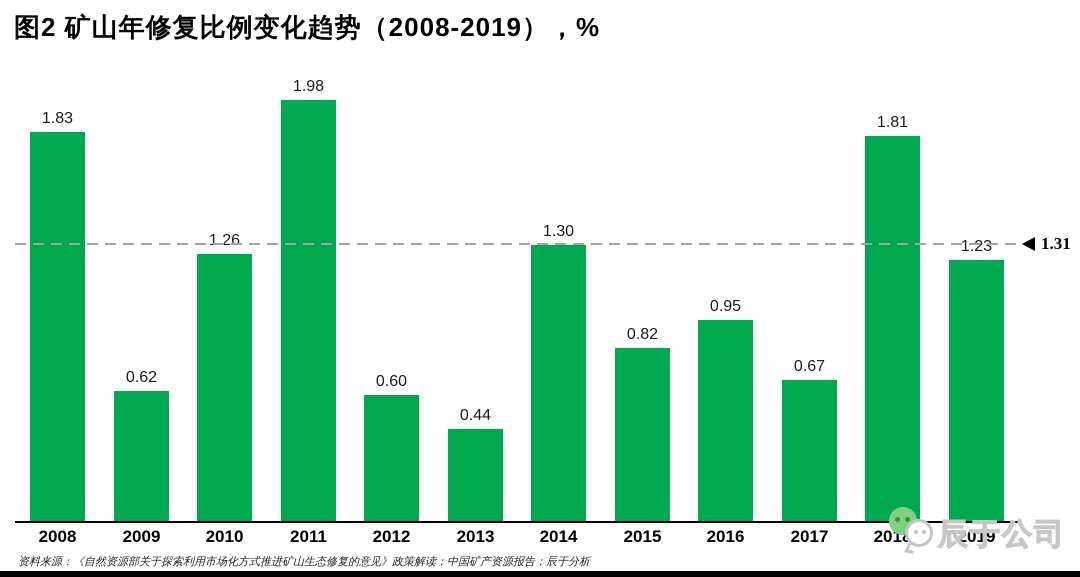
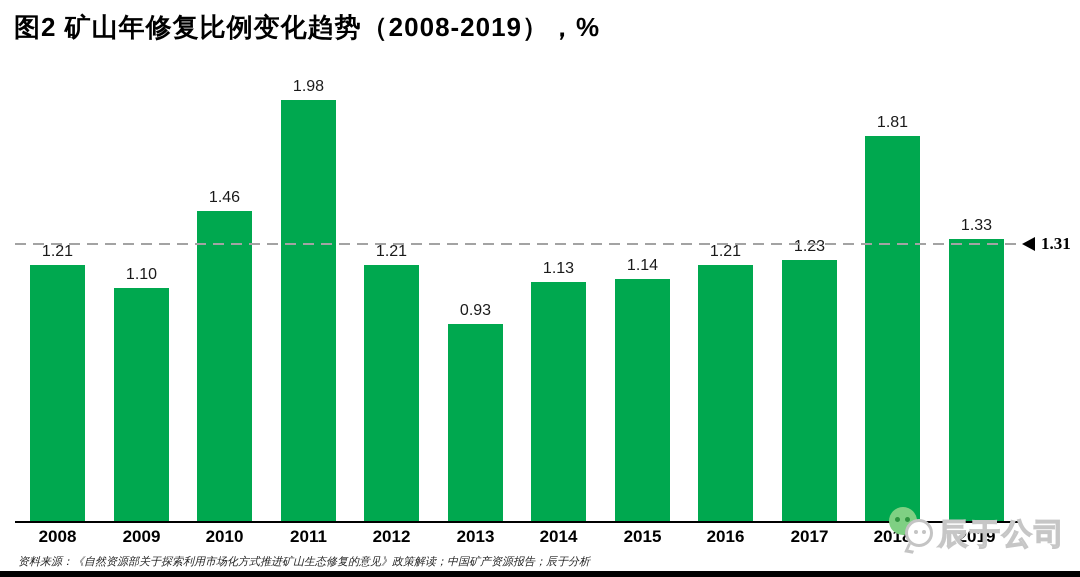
2008: 1.83 -> 1.21
2009: 0.62 -> 1.10
2010: 1.26 -> 1.46
2012: 0.60 -> 1.21
2013: 0.44 -> 0.93
2014: 1.30 -> 1.13
2015: 0.82 -> 1.14
2016: 0.95 -> 1.21
2017: 0.67 -> 1.23
2019: 1.23 -> 1.33
